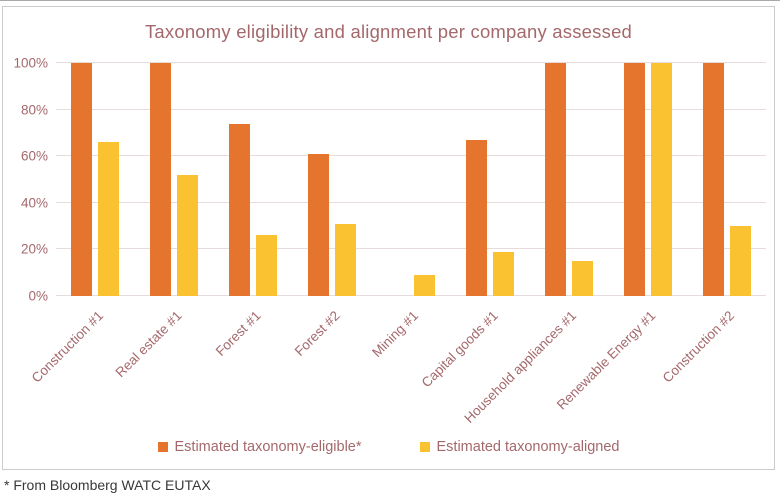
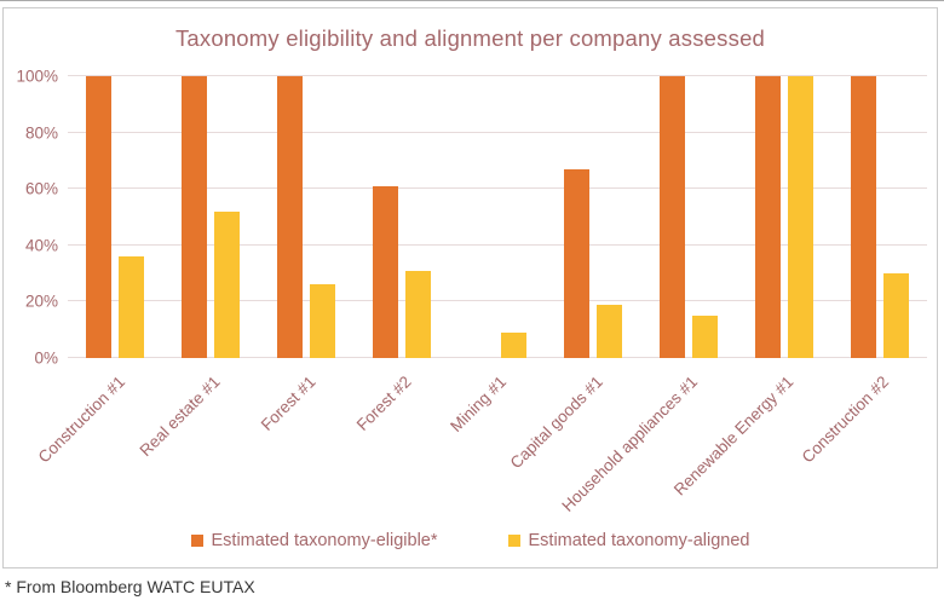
Estimated taxonomy-aligned/Construction #1: 66% -> 36%
Estimated taxonomy-eligible*/Forest #1: 74% -> 100%
